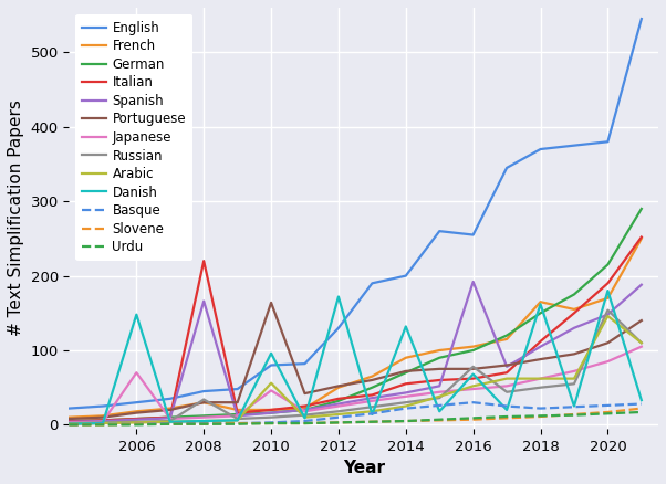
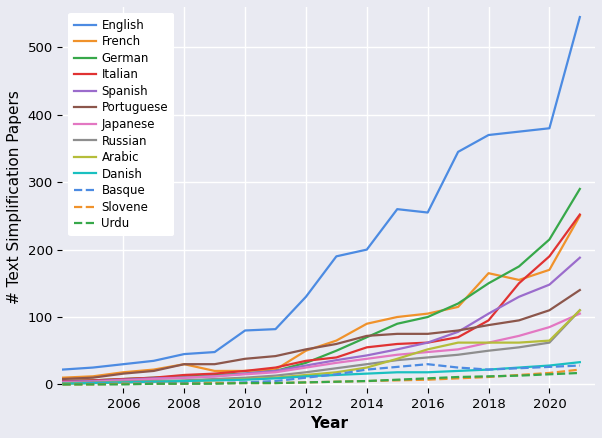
Japanese/2006: 70 -> 6
Danish/2006: 148 -> 3
Italian/2008: 220 -> 14
Spanish/2008: 166 -> 10
Russian/2008: 34 -> 6
Portuguese/2010: 164 -> 38
Japanese/2010: 46 -> 15
Arabic/2010: 56 -> 8
Danish/2010: 96 -> 7
Danish/2012: 172 -> 12
Danish/2014: 132 -> 16
Spanish/2016: 192 -> 62
Russian/2016: 78 -> 40
Danish/2016: 68 -> 18
Italian/2018: 112 -> 95
Danish/2018: 162 -> 22
Russian/2020: 154 -> 62
Arabic/2020: 146 -> 65
Danish/2020: 180 -> 28
